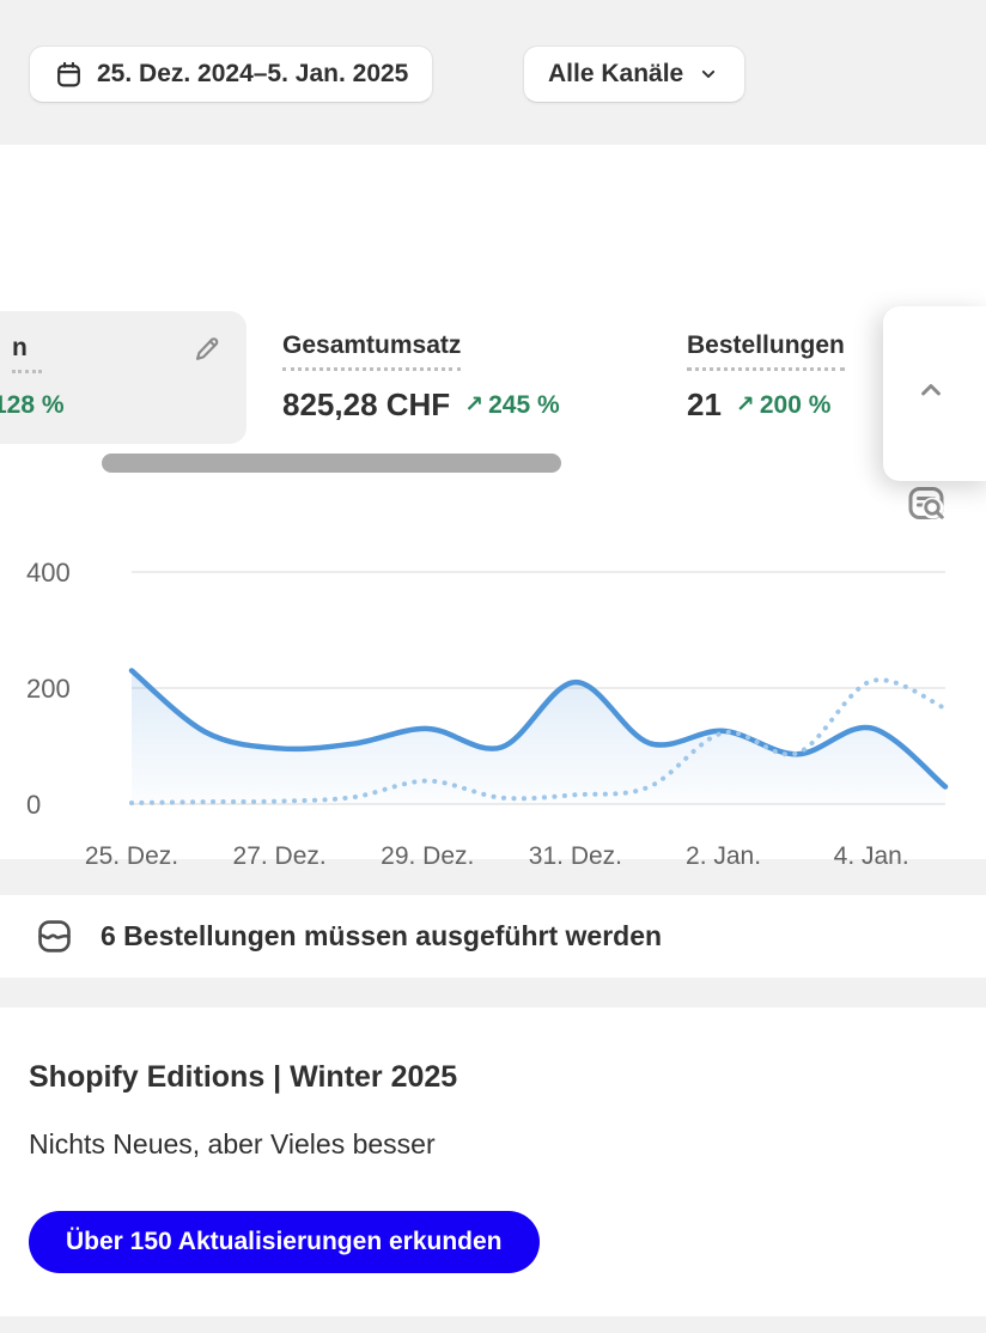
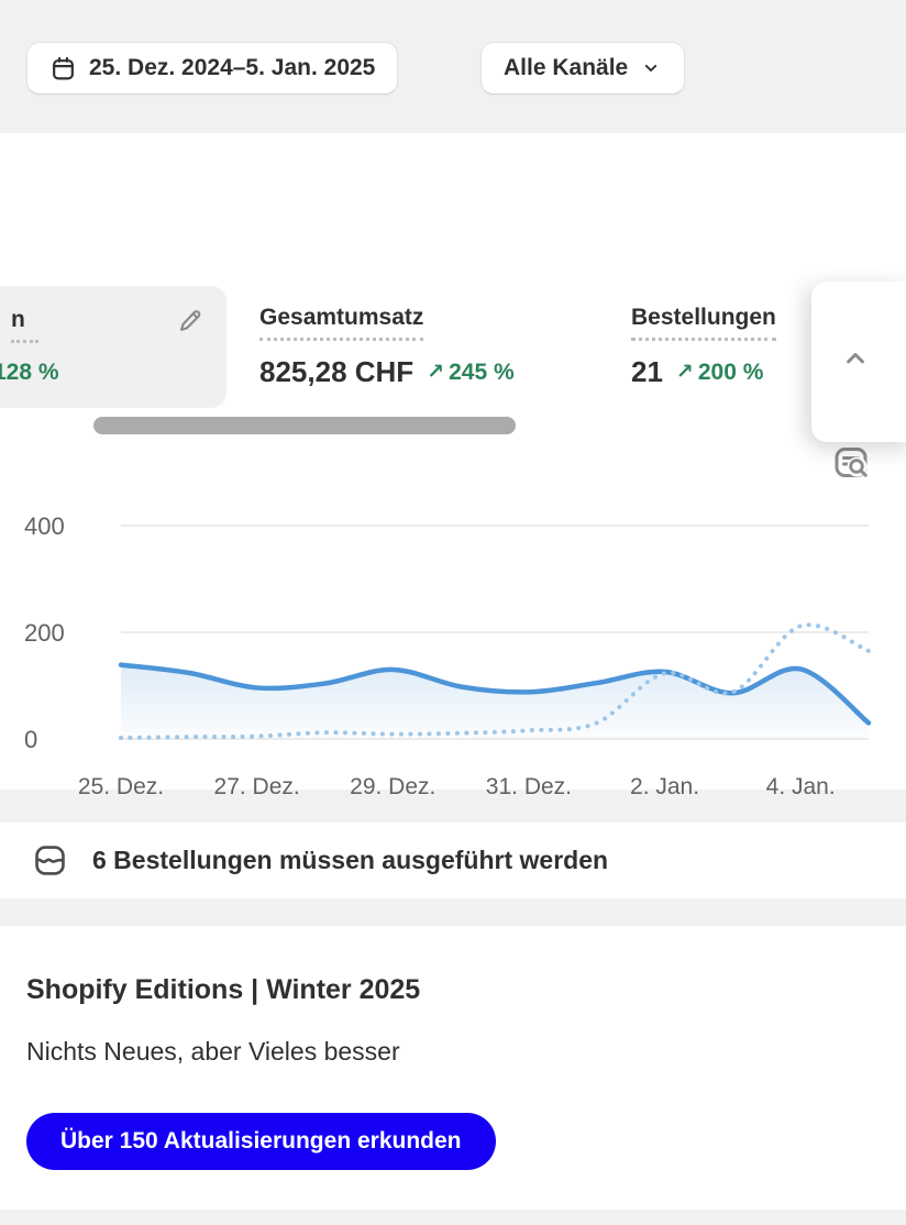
25. Dez. 2024–5. Jan. 2025/25. Dez.: 230 -> 140
13.–24. Dez 2024/29. Dez.: 40 -> 10
25. Dez. 2024–5. Jan. 2025/31. Dez.: 210 -> 90
